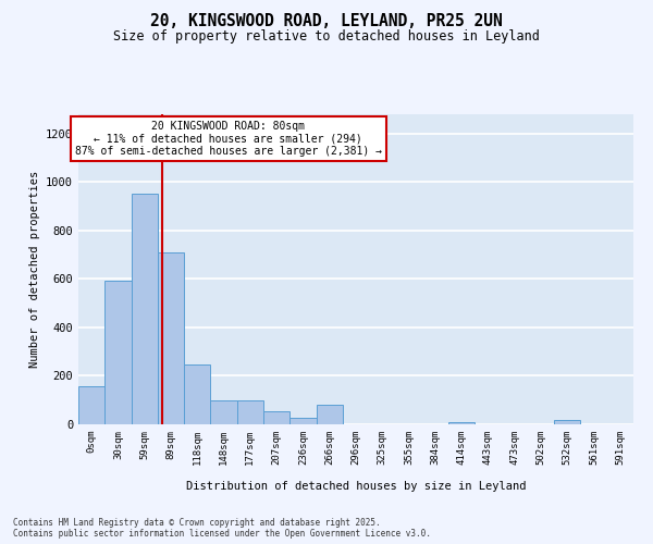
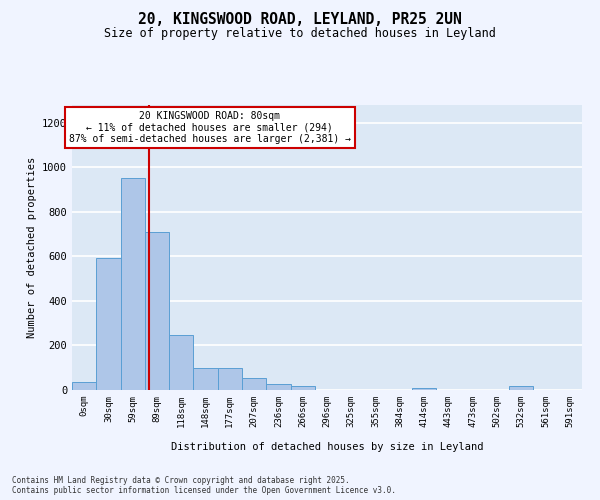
0sqm: 155 -> 35
266sqm: 80 -> 18
